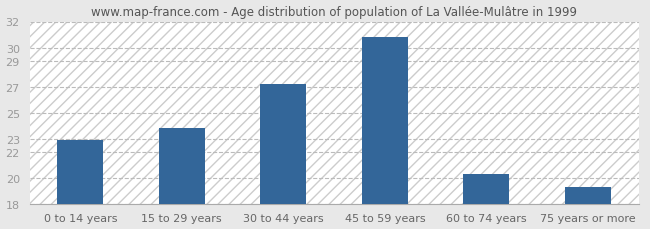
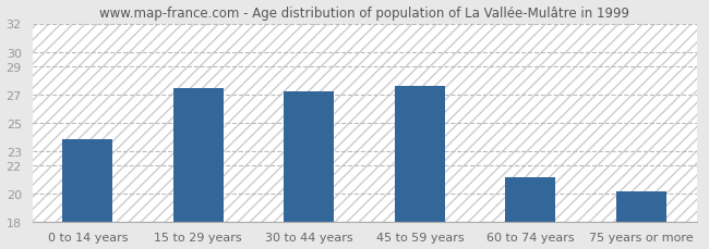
0 to 14 years: 22.9 -> 23.8
15 to 29 years: 23.8 -> 27.4
45 to 59 years: 30.8 -> 27.6
60 to 74 years: 20.3 -> 21.1
75 years or more: 19.3 -> 20.1
